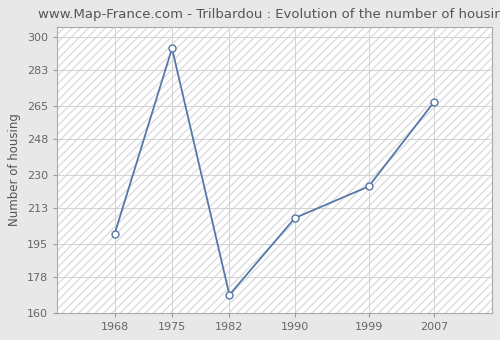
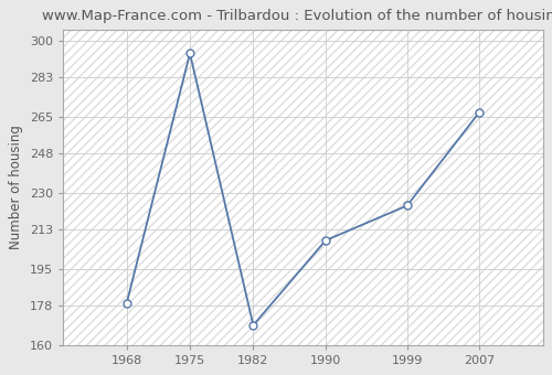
1968: 200 -> 179
